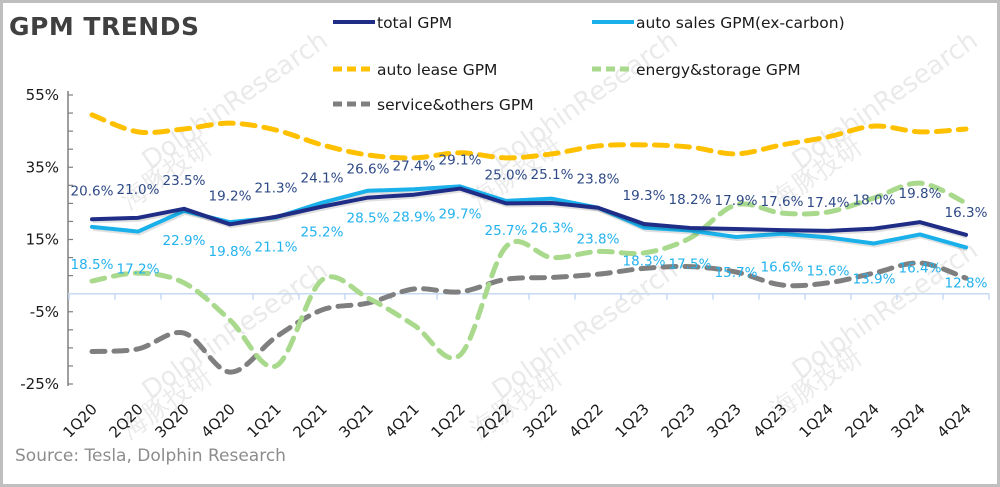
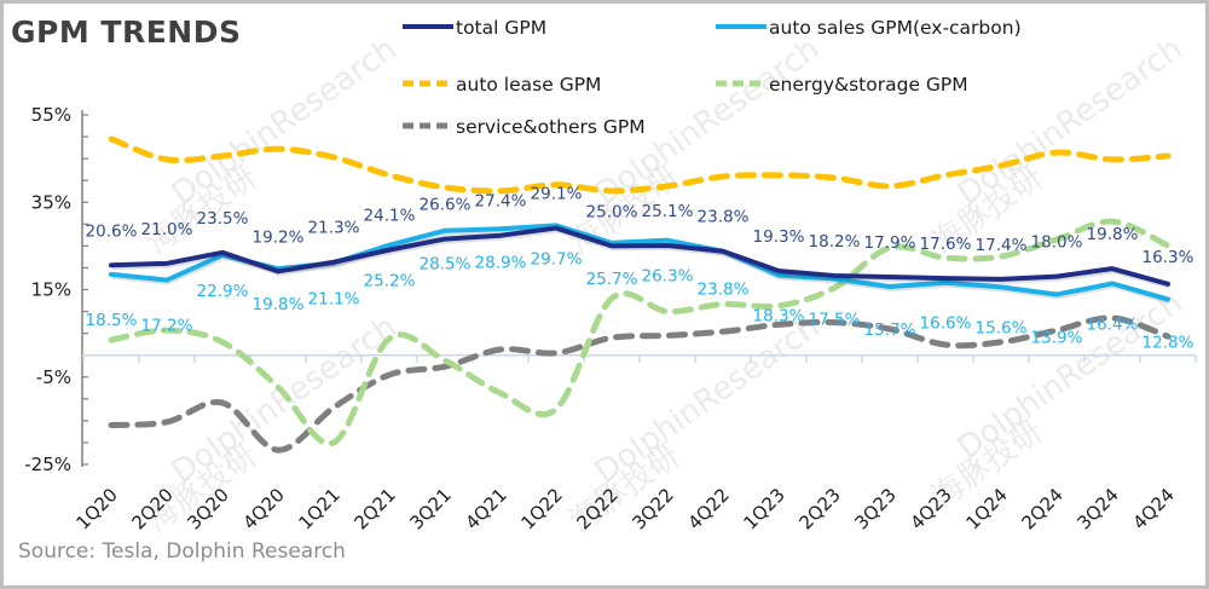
energy&storage GPM/1Q22: -17% -> -12%
